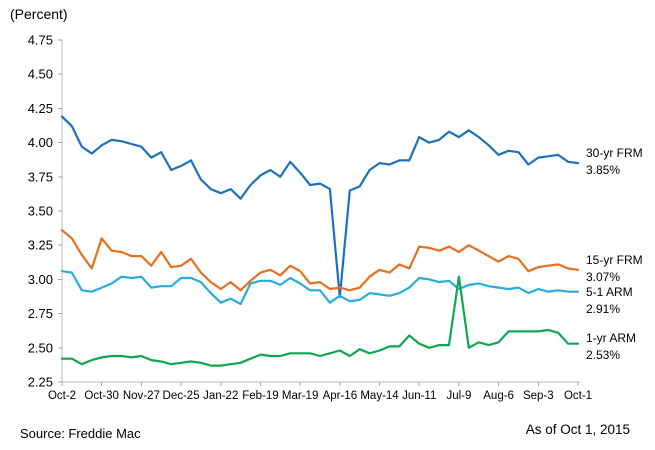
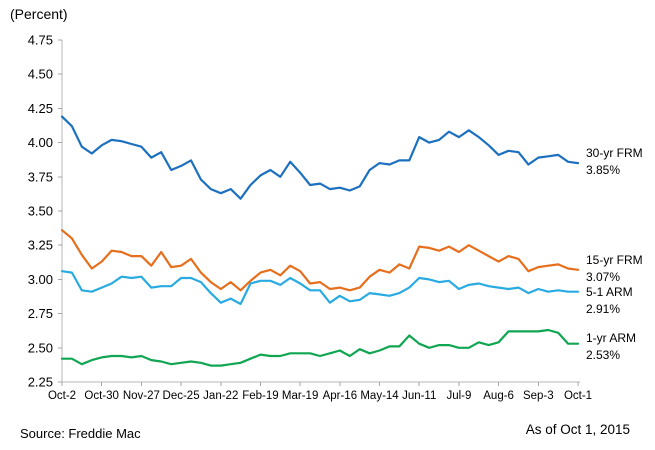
15-yr FRM/Oct-30: 3.30 -> 3.13
30-yr FRM/Apr-16: 2.87 -> 3.67
1-yr ARM/Jul-9: 3.02 -> 2.50
